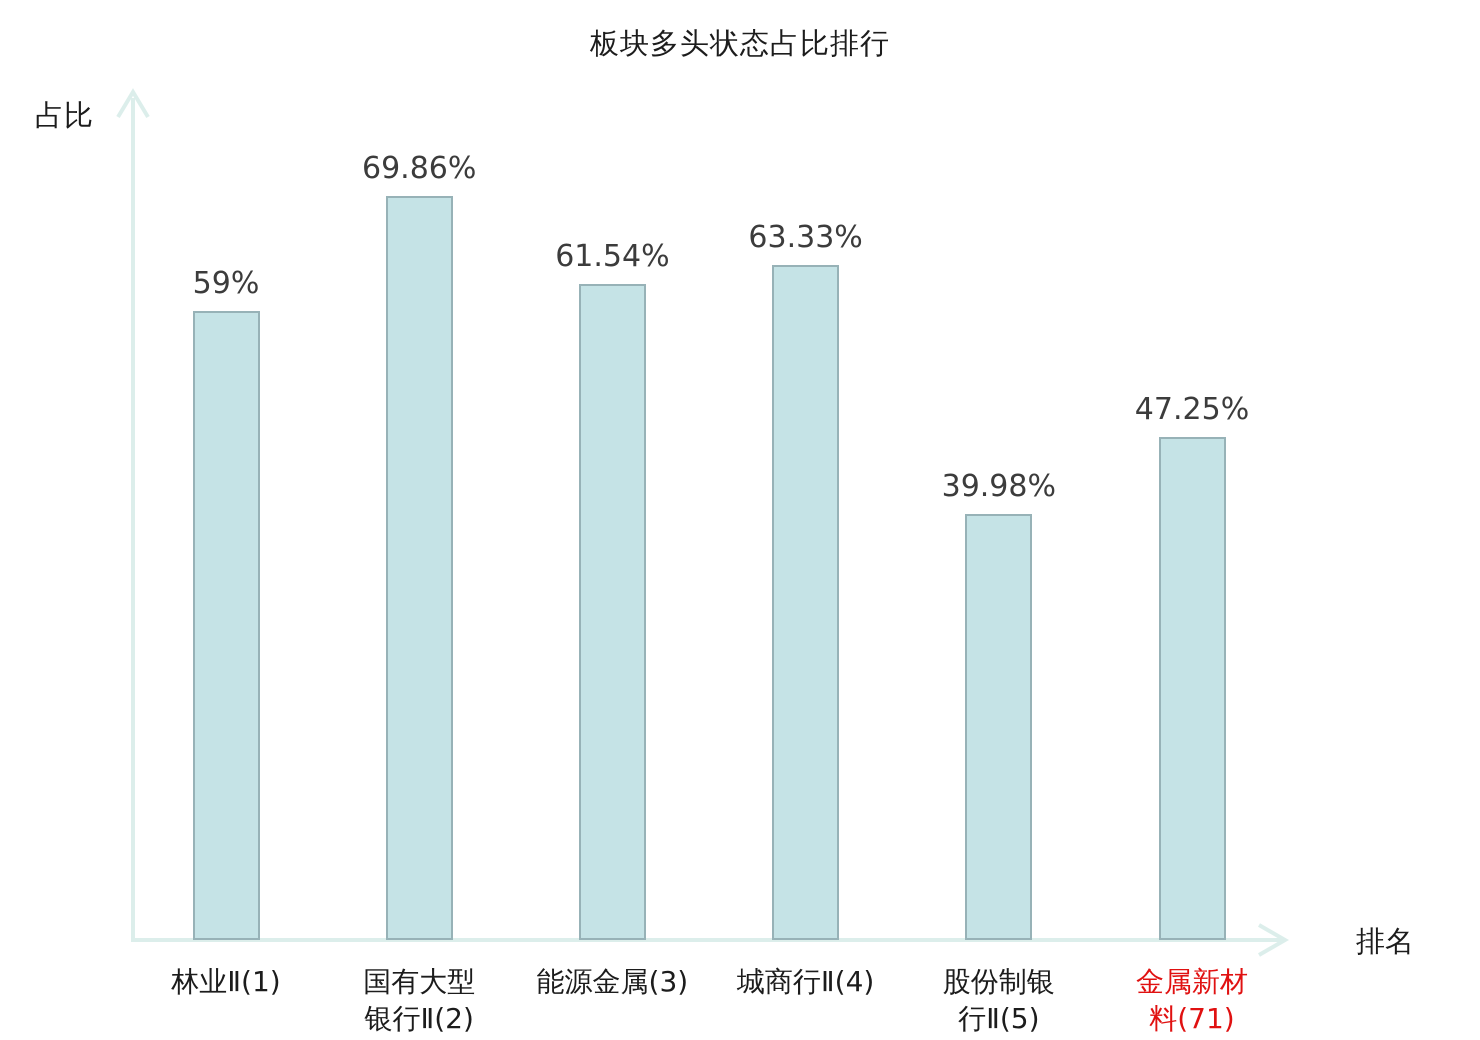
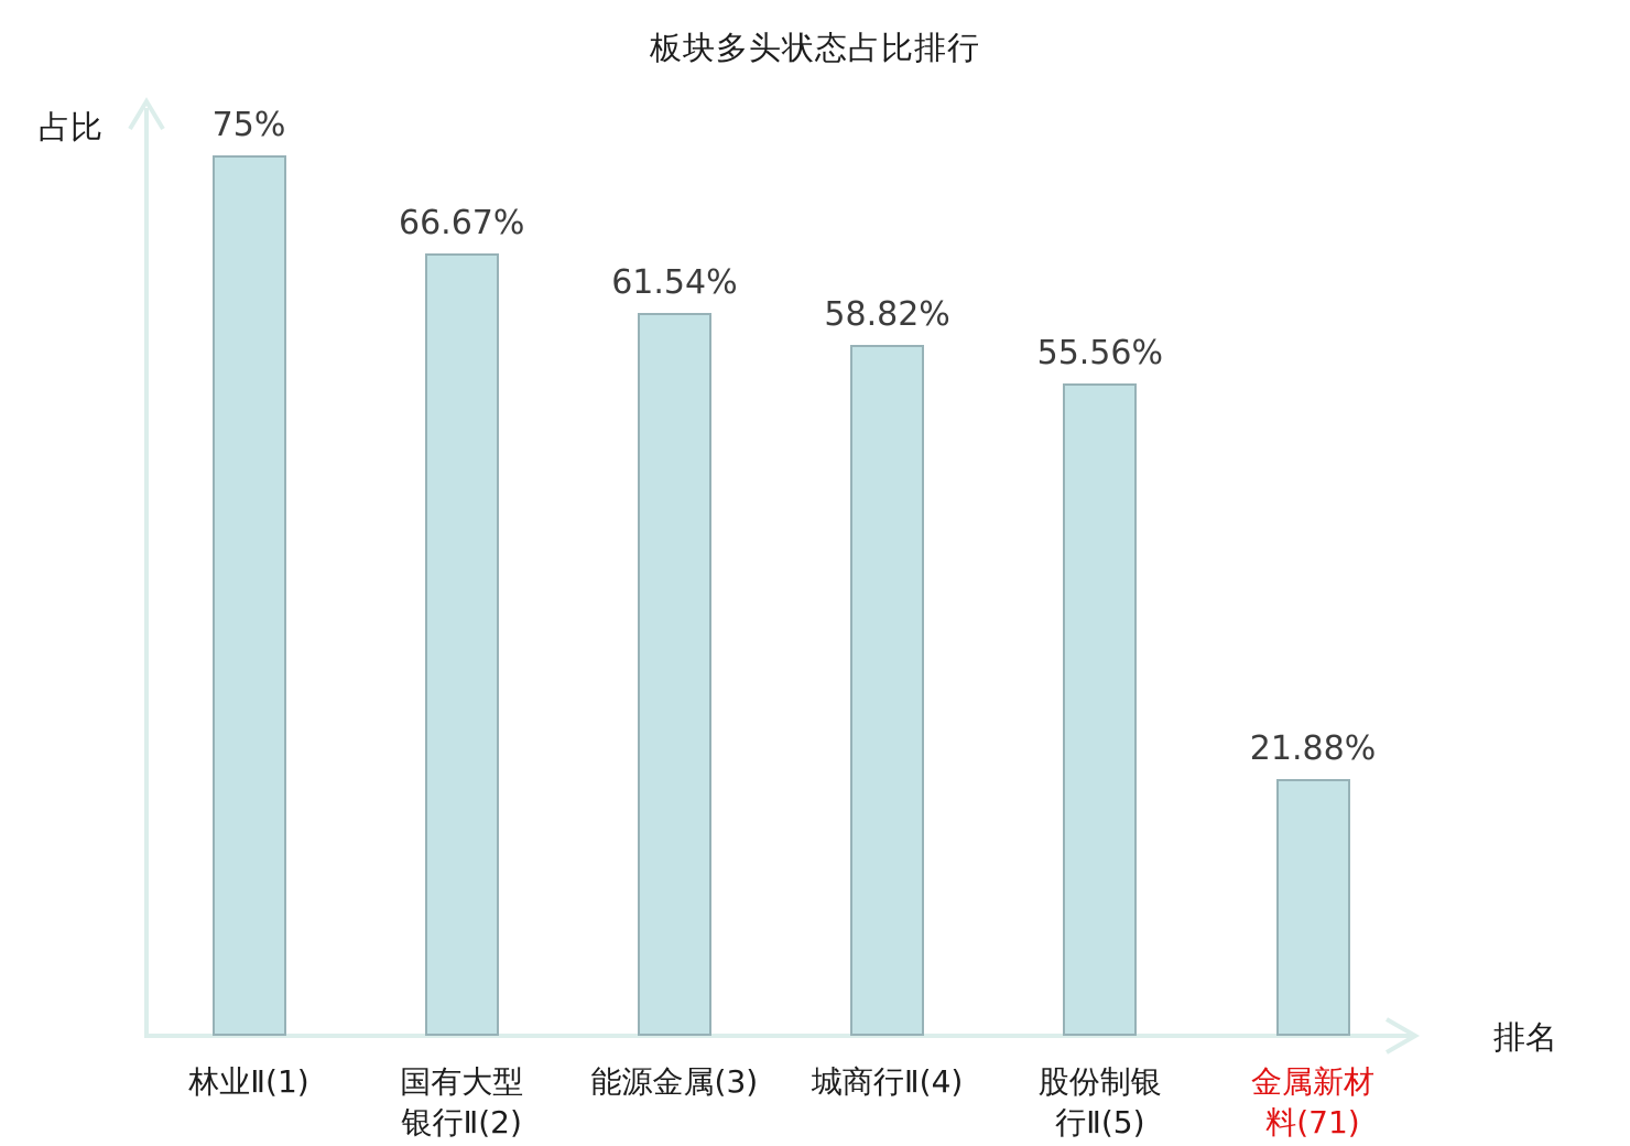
林业Ⅱ(1): 59% -> 75%
国有大型 银行Ⅱ(2): 69.86% -> 66.67%
城商行Ⅱ(4): 63.33% -> 58.82%
股份制银 行Ⅱ(5): 39.98% -> 55.56%
金属新材 料(71): 47.25% -> 21.88%
